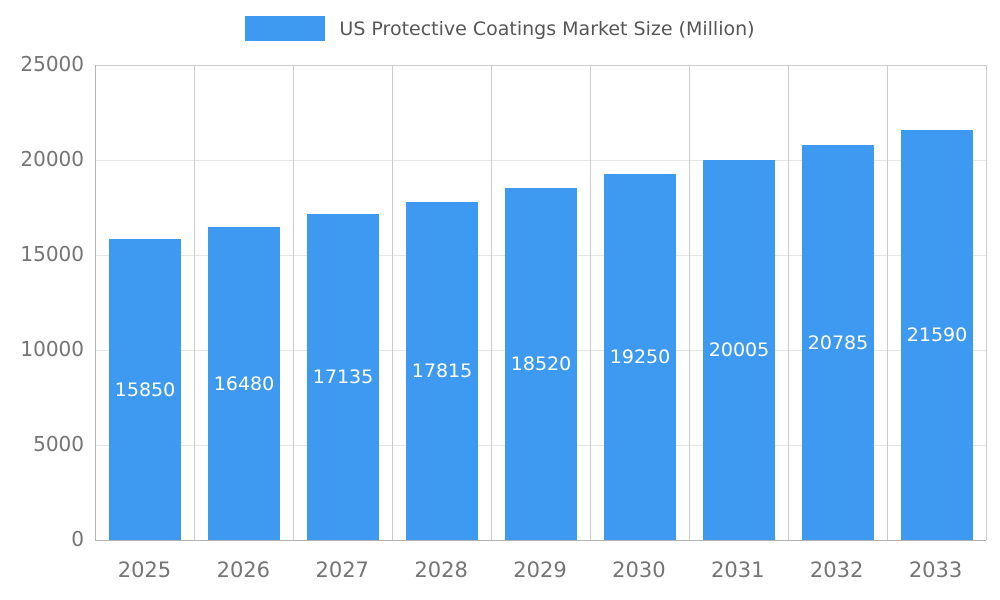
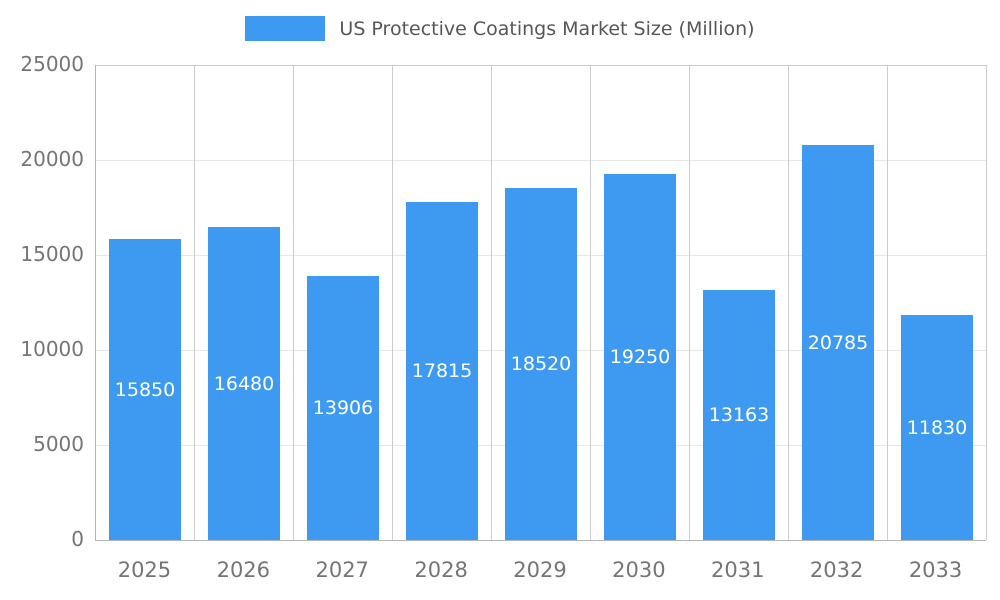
2027: 17135 -> 13906
2031: 20005 -> 13163
2033: 21590 -> 11830
